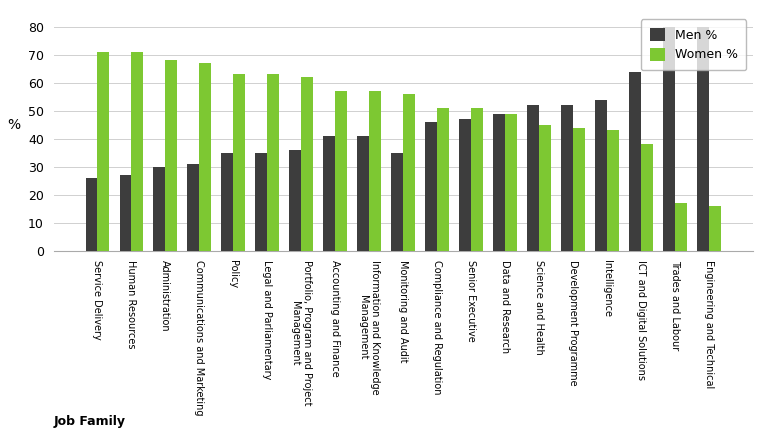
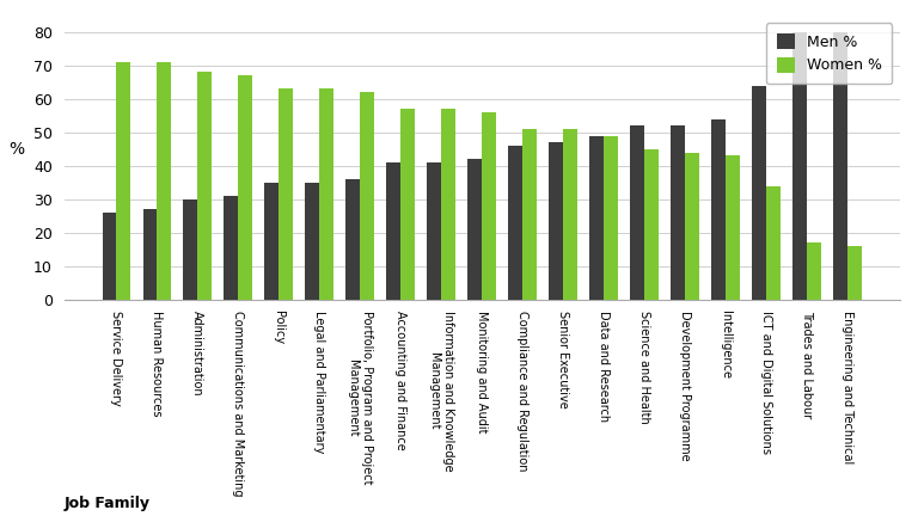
Men %/Monitoring and Audit: 35 -> 42
Women %/ICT and Digital Solutions: 38 -> 34
